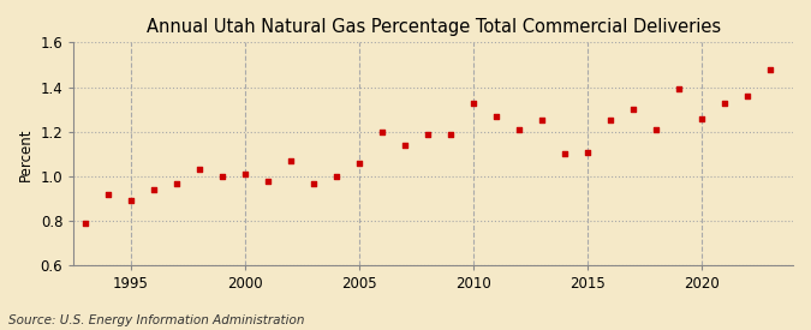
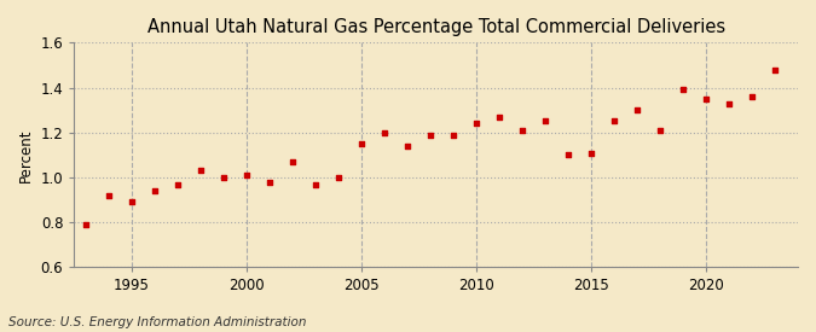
2005: 1.06 -> 1.15
2010: 1.33 -> 1.24
2020: 1.26 -> 1.35
